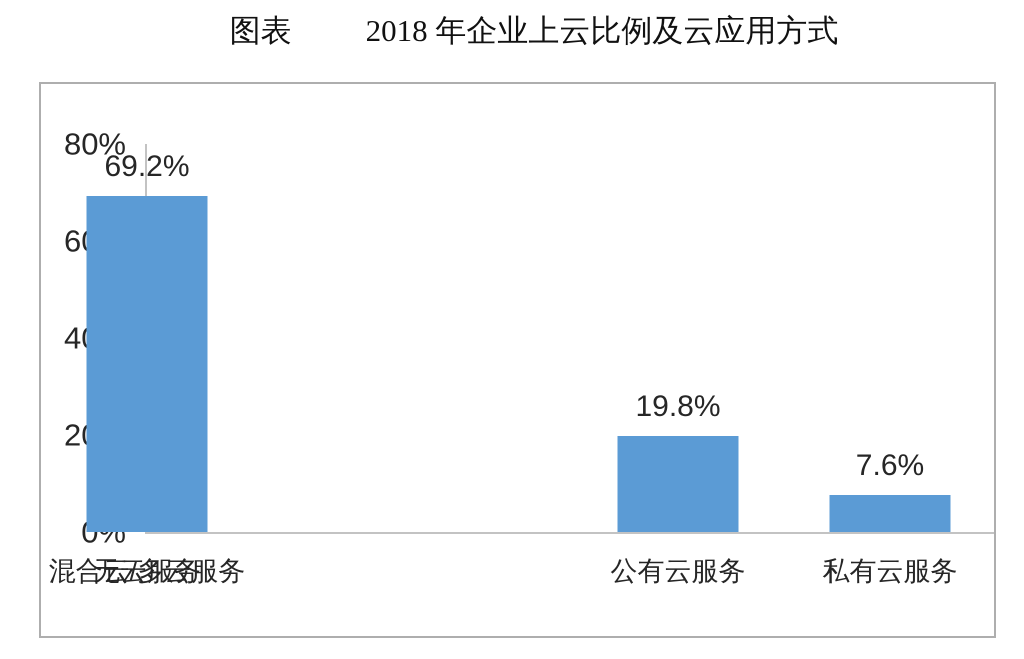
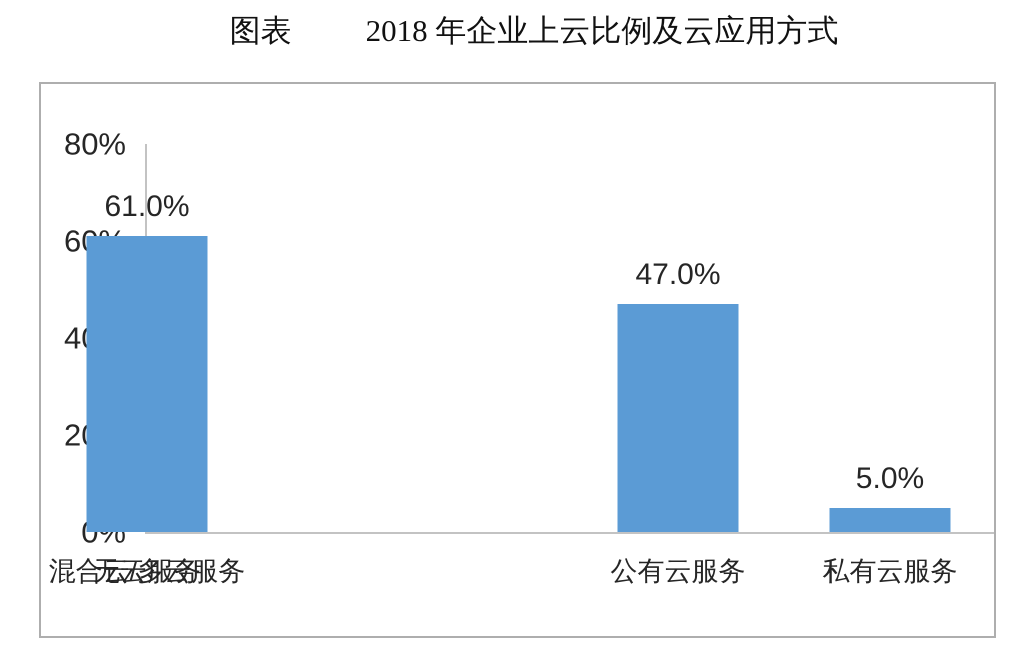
公有云服务: 19.8% -> 47.0%
私有云服务: 7.6% -> 5.0%
混合云/多云服务: 3.4% -> 7.6%
无云服务: 69.2% -> 61.0%
